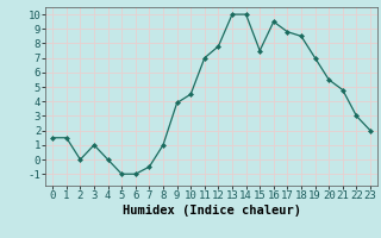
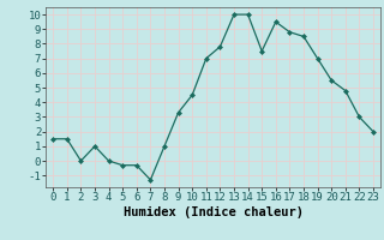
5: -1.0 -> -0.3
6: -1.0 -> -0.3
7: -0.5 -> -1.3
9: 3.9 -> 3.3
